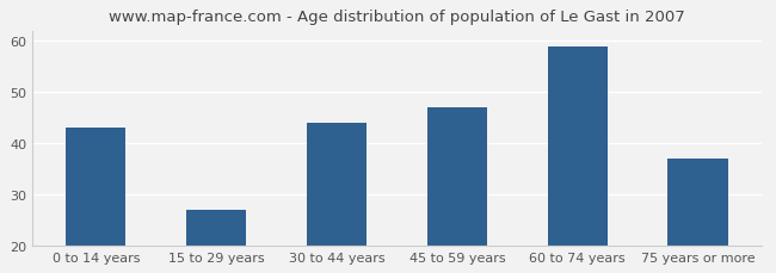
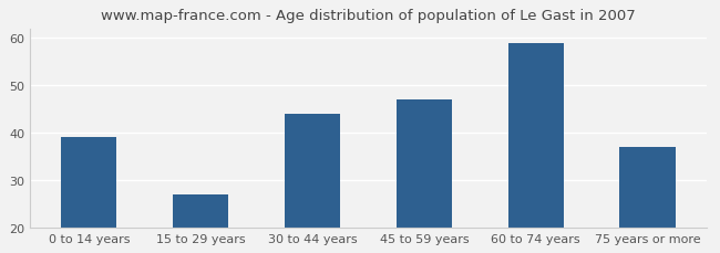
0 to 14 years: 43 -> 39
